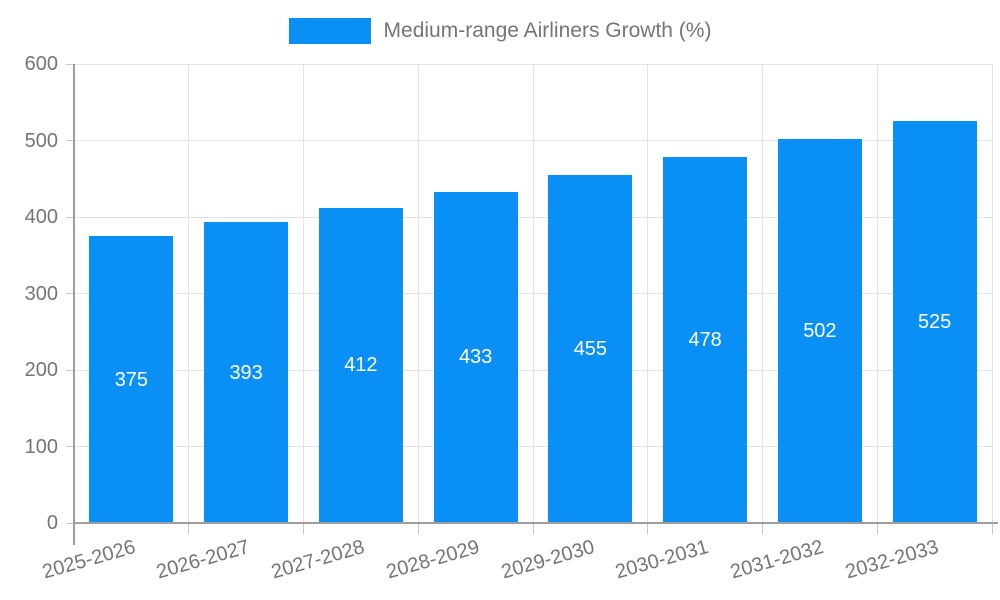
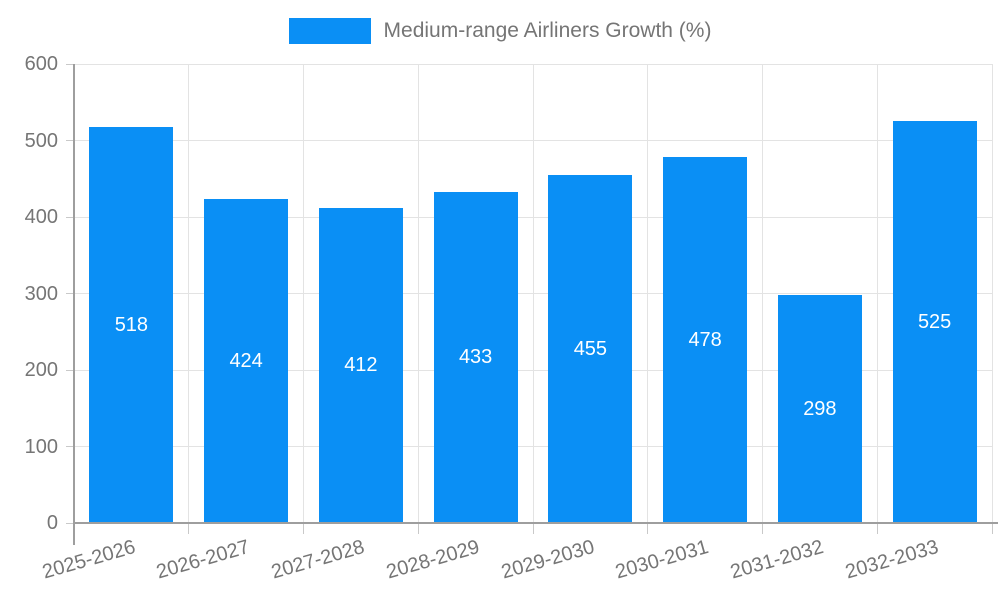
2025-2026: 375 -> 518
2026-2027: 393 -> 424
2031-2032: 502 -> 298
